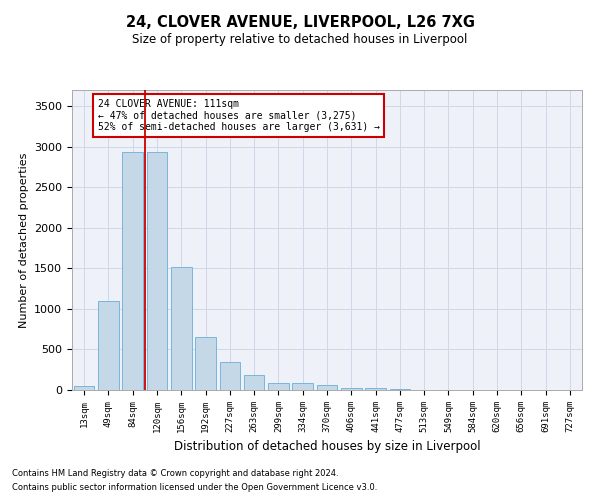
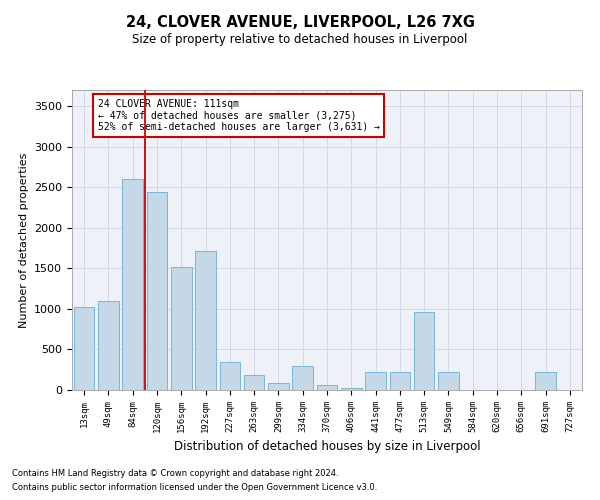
13sqm: 50 -> 1020
84sqm: 2940 -> 2600
120sqm: 2940 -> 2440
192sqm: 650 -> 1720
334sqm: 90 -> 300
441sqm: 20 -> 220
477sqm: 10 -> 220
513sqm: 0 -> 960
549sqm: 0 -> 220
691sqm: 0 -> 220
